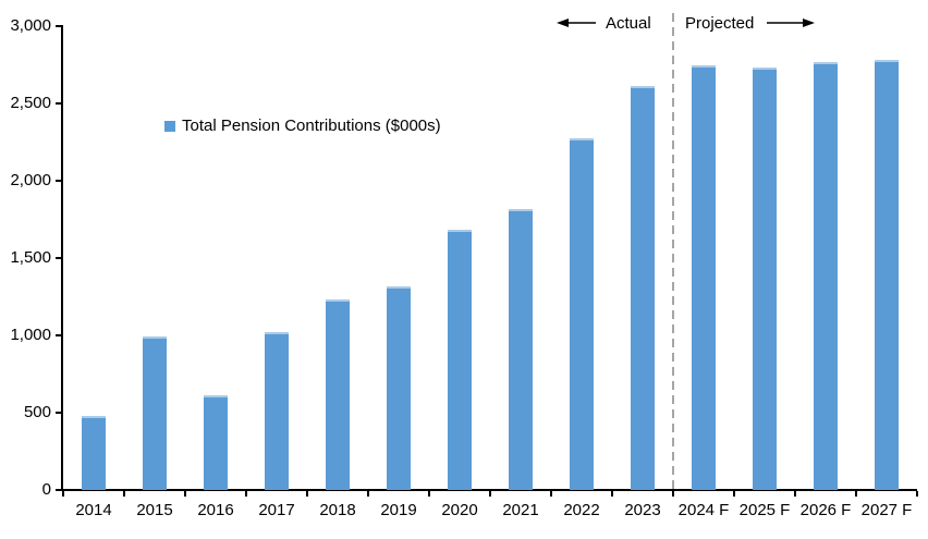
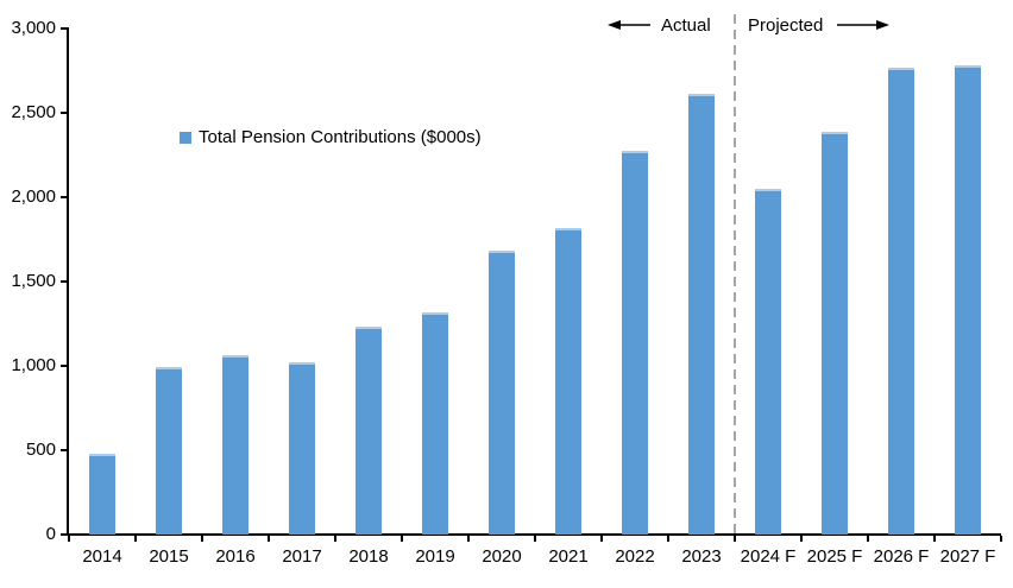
2016: 620 -> 1060
2024 F: 2750 -> 2050
2025 F: 2740 -> 2390
